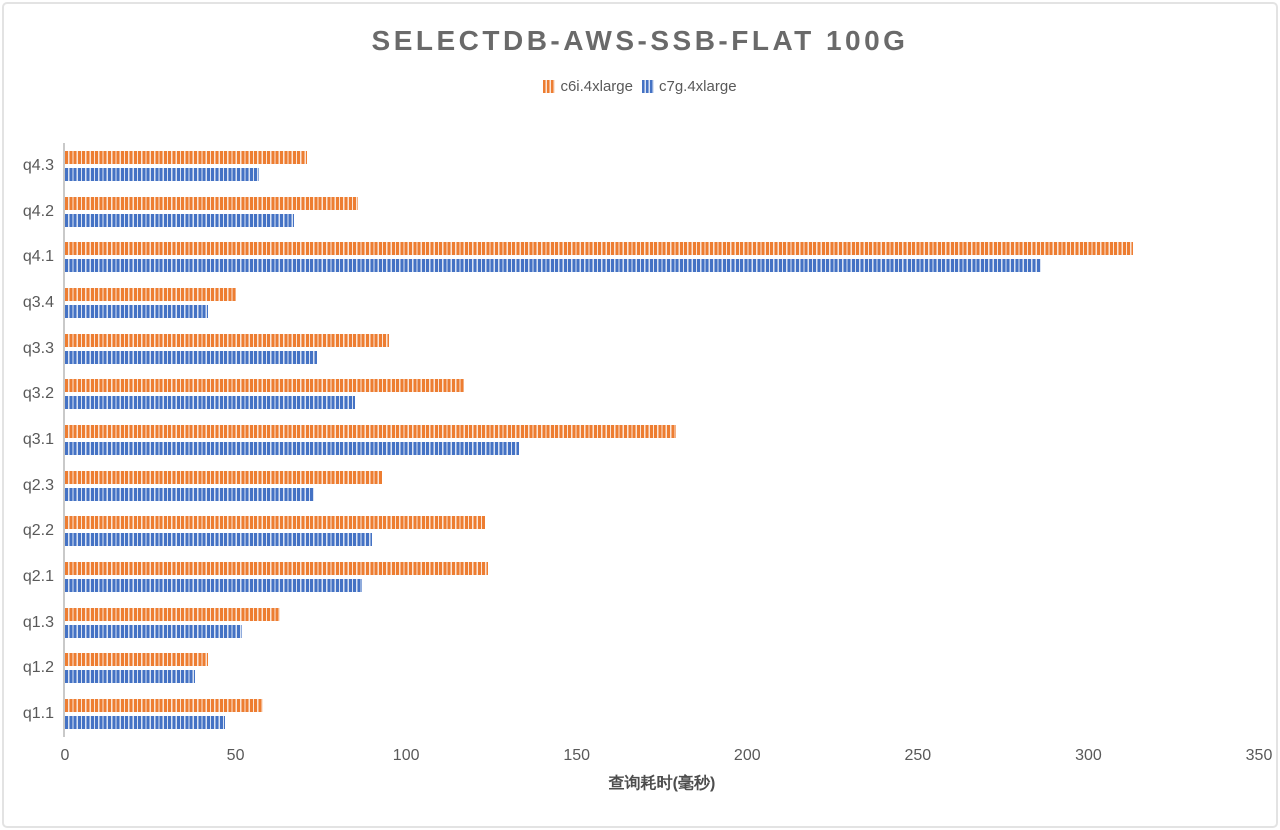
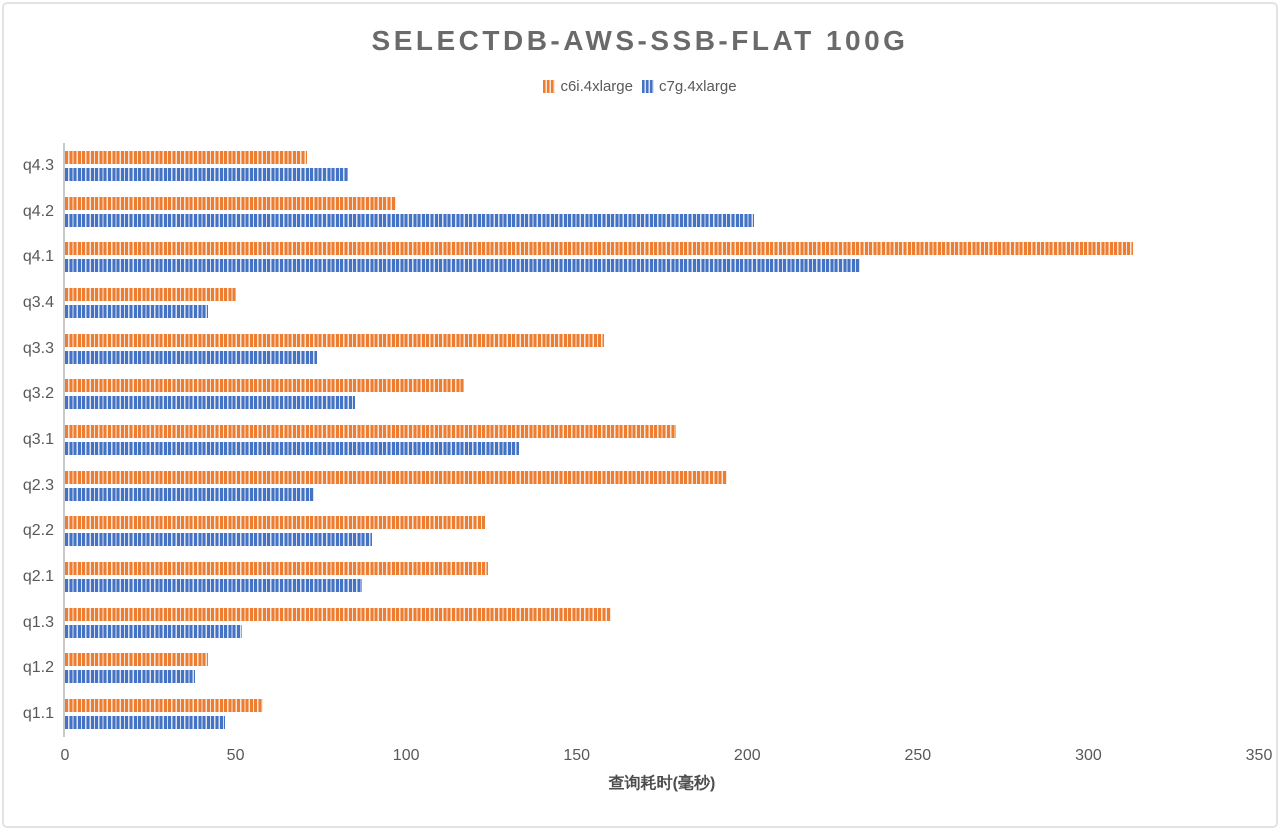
c7g.4xlarge/q4.3: 57 -> 83
c6i.4xlarge/q4.2: 86 -> 97
c7g.4xlarge/q4.2: 67 -> 202
c7g.4xlarge/q4.1: 286 -> 233
c6i.4xlarge/q3.3: 95 -> 158
c6i.4xlarge/q2.3: 93 -> 194
c6i.4xlarge/q1.3: 63 -> 160
